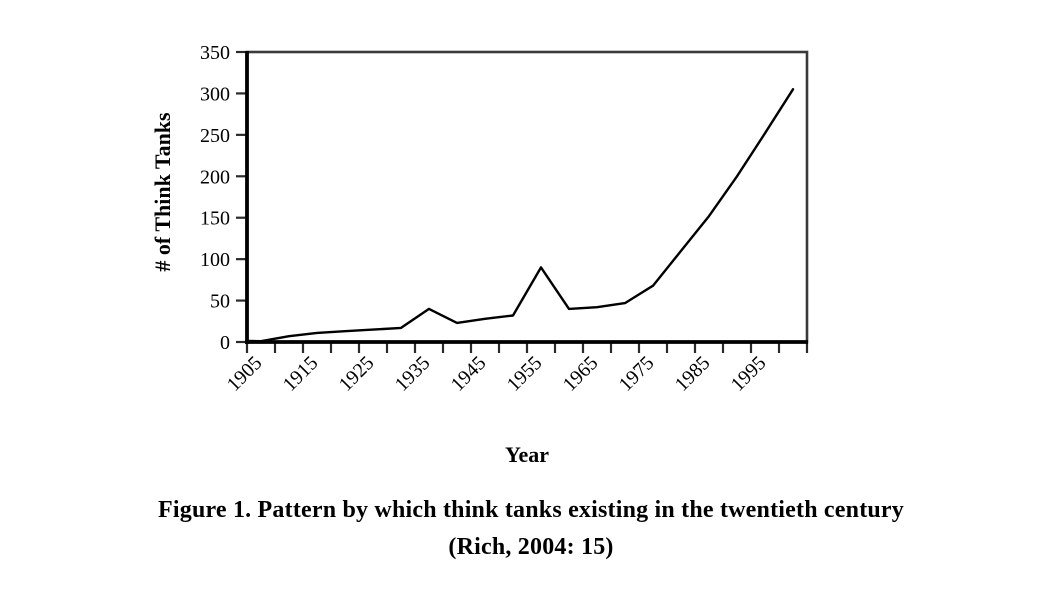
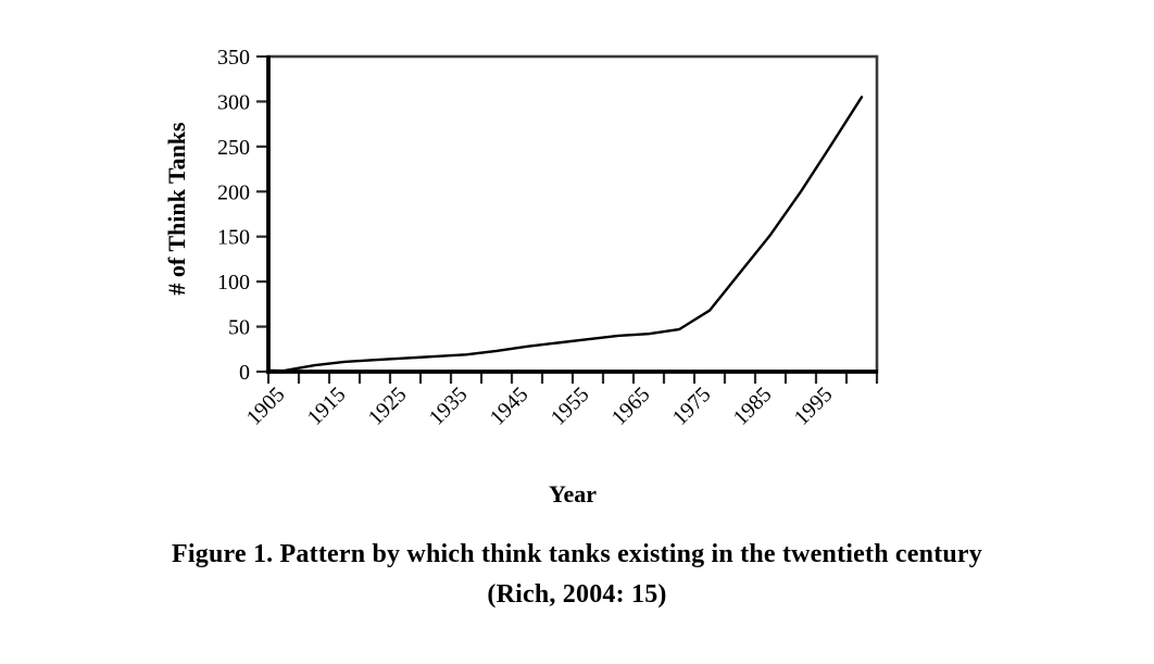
1935: 40 -> 20
1955: 90 -> 40
